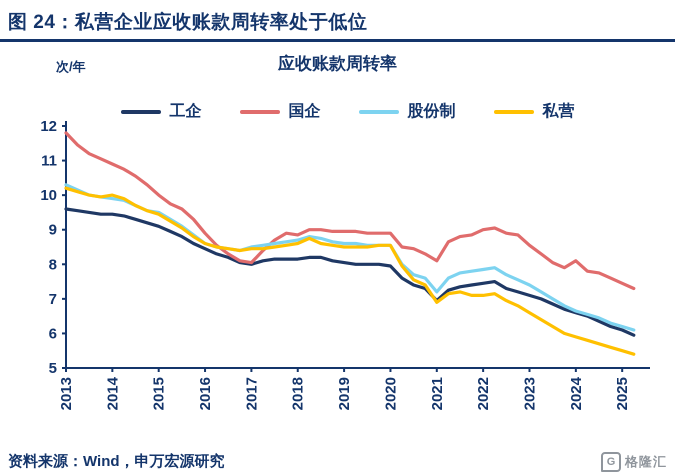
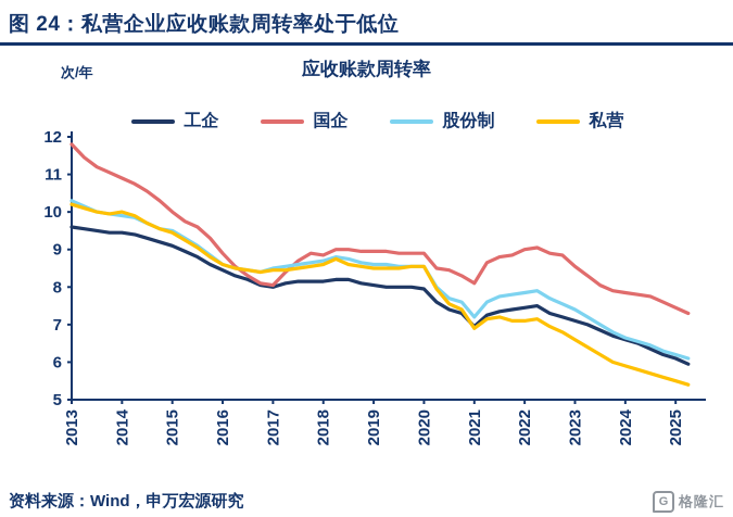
国企/2024: 8.1 -> 7.8
